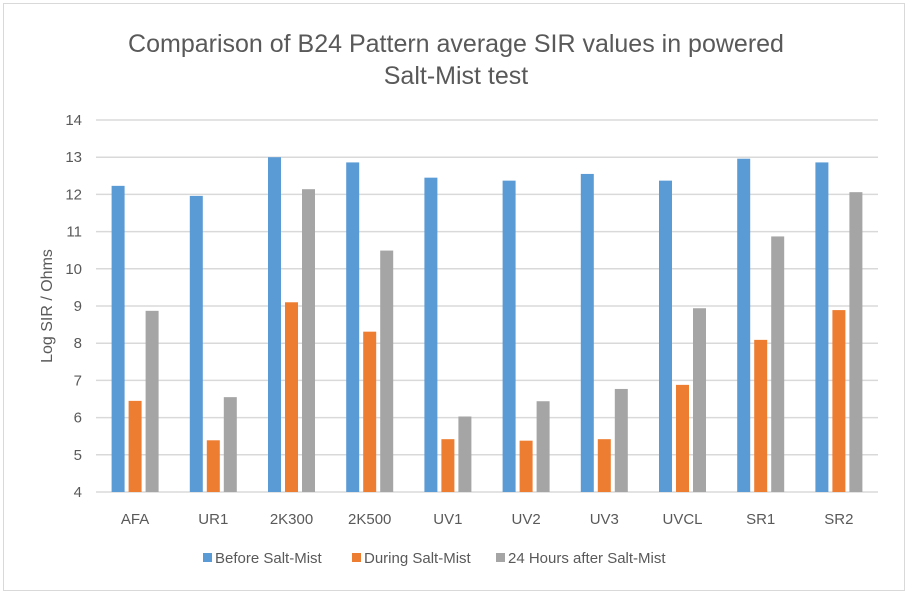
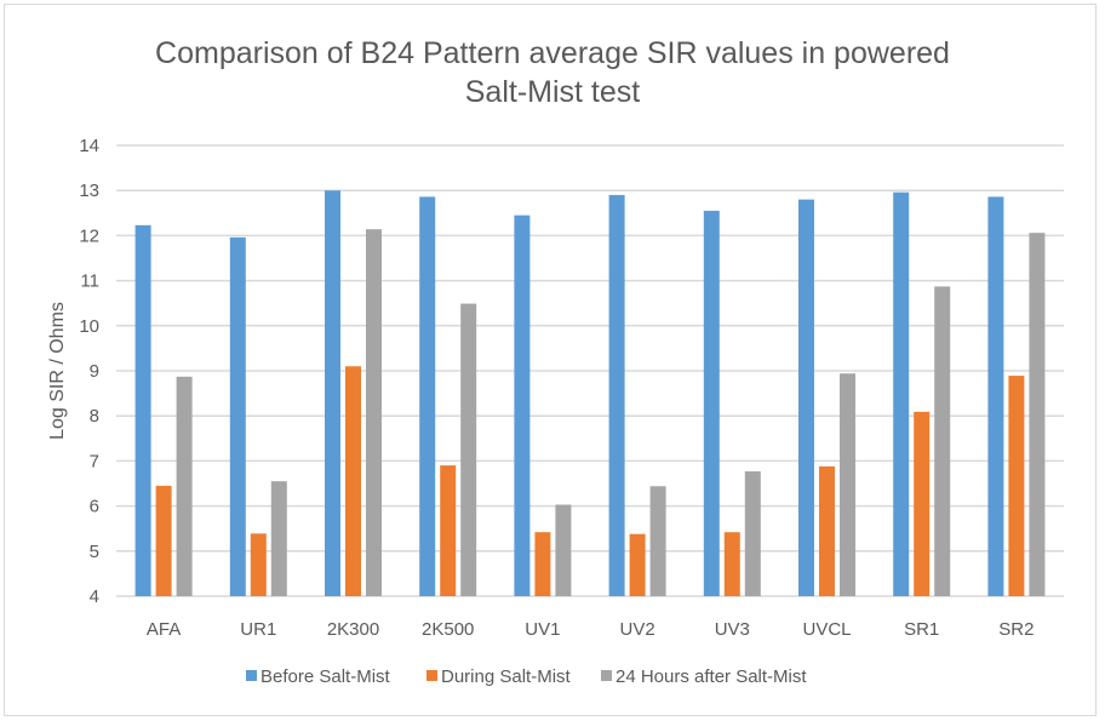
During Salt-Mist/2K500: 8.3 -> 6.9
Before Salt-Mist/UV2: 12.4 -> 12.9
Before Salt-Mist/UVCL: 12.4 -> 12.8
